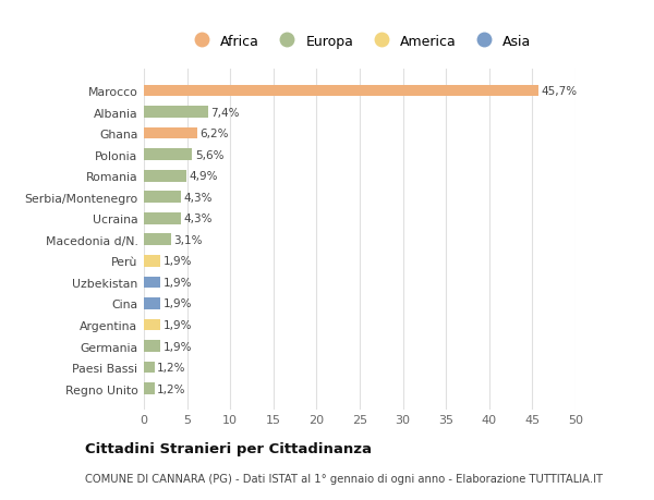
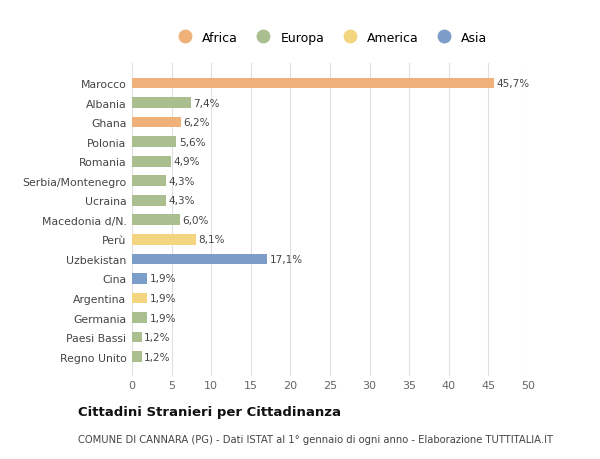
Macedonia d/N.: 3,1% -> 6,0%
Perù: 1,9% -> 8,1%
Uzbekistan: 1,9% -> 17,1%
